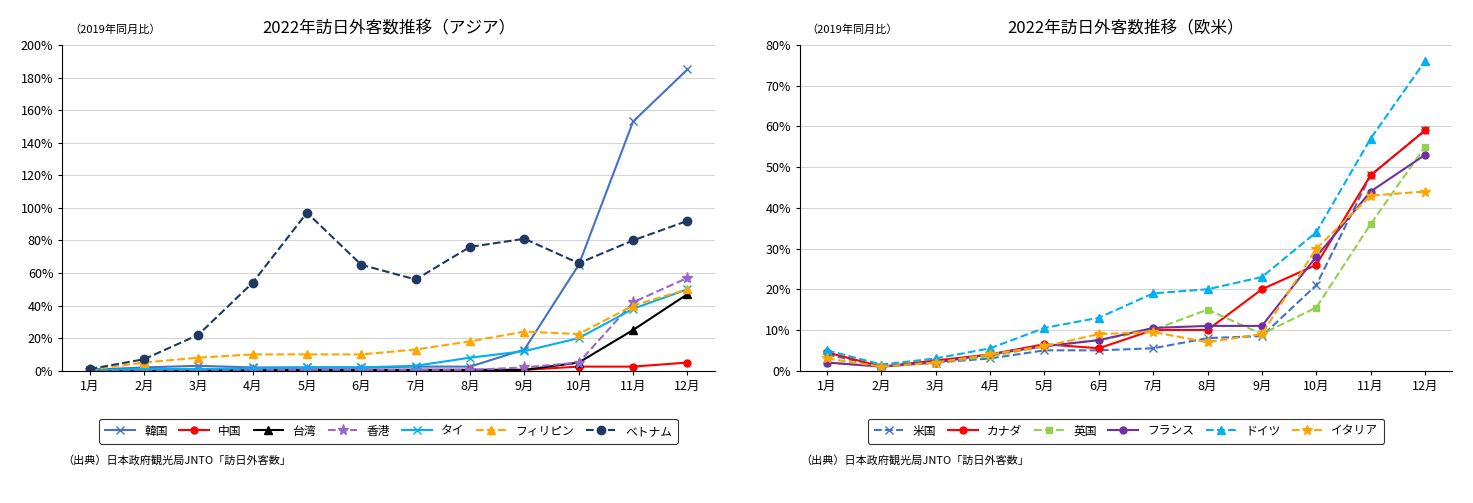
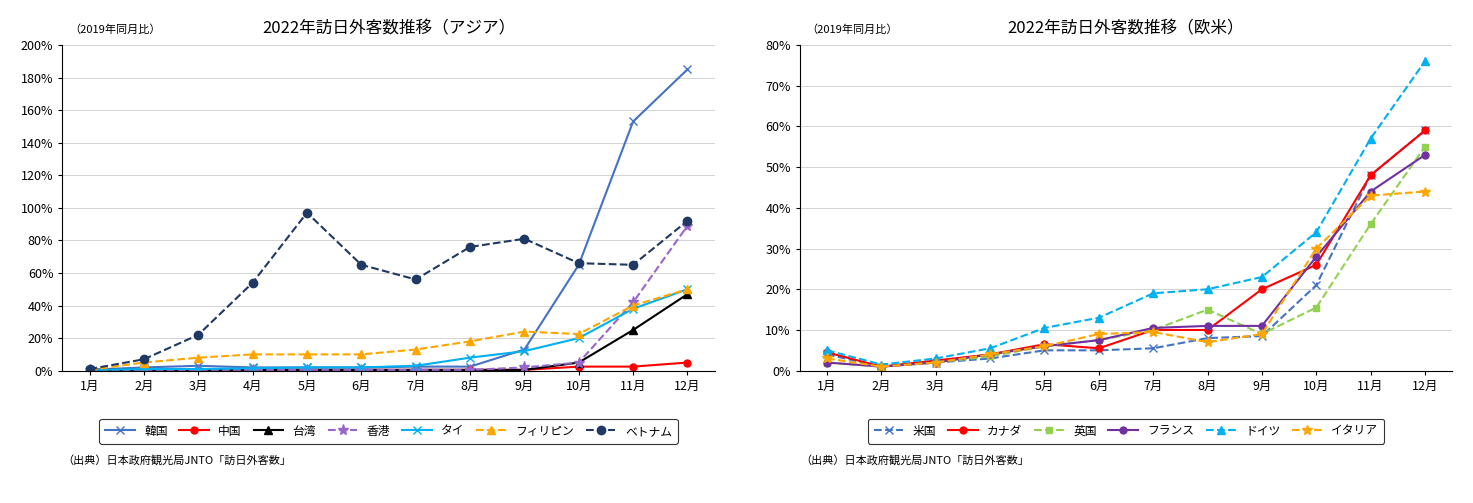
2022年訪日外客数推移（アジア）/ベトナム/11月: 80% -> 65%
2022年訪日外客数推移（アジア）/香港/12月: 57% -> 89%
